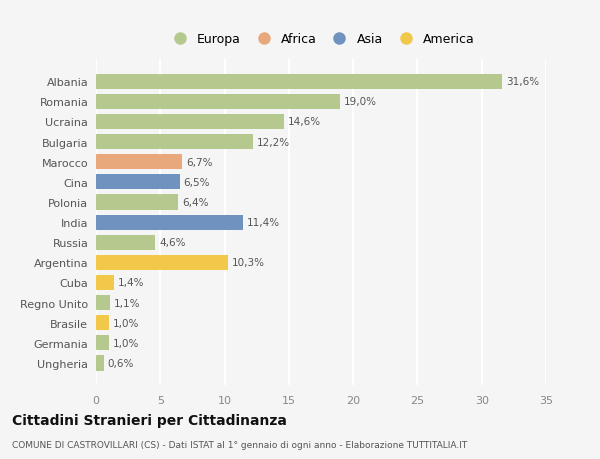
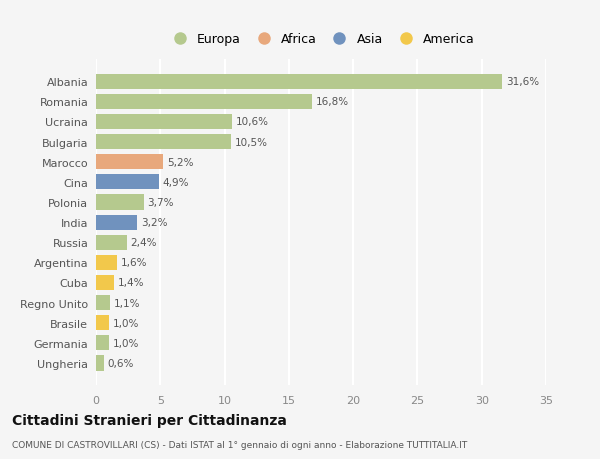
Romania: 19,0% -> 16,8%
Ucraina: 14,6% -> 10,6%
Bulgaria: 12,2% -> 10,5%
Marocco: 6,7% -> 5,2%
Cina: 6,5% -> 4,9%
Polonia: 6,4% -> 3,7%
India: 11,4% -> 3,2%
Russia: 4,6% -> 2,4%
Argentina: 10,3% -> 1,6%
